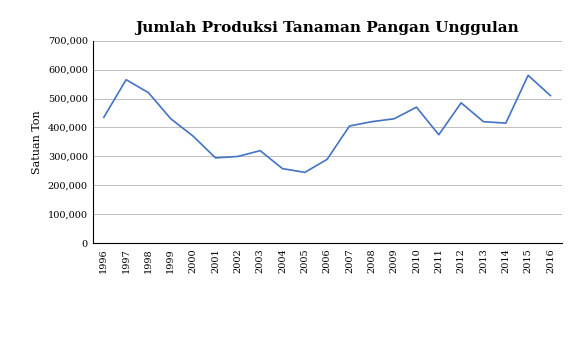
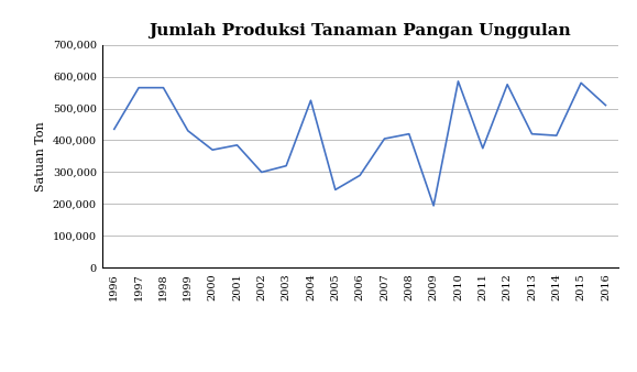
1998: 520,000 -> 565,000
2001: 295,000 -> 385,000
2004: 258,000 -> 525,000
2009: 430,000 -> 195,000
2010: 470,000 -> 585,000
2012: 485,000 -> 575,000
